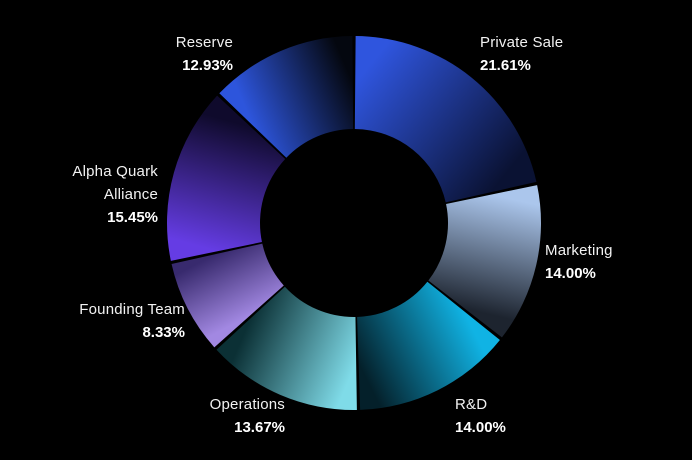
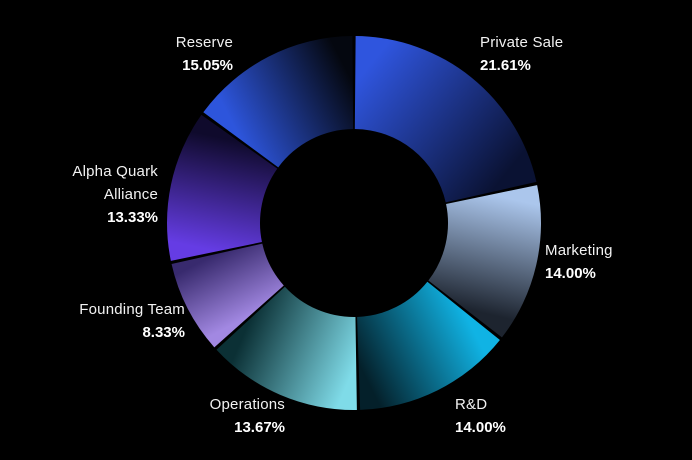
Alpha Quark Alliance: 15.45% -> 13.33%
Reserve: 12.93% -> 15.05%
